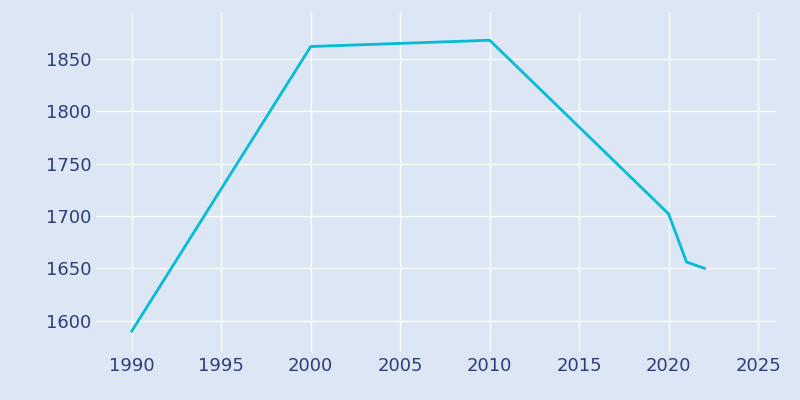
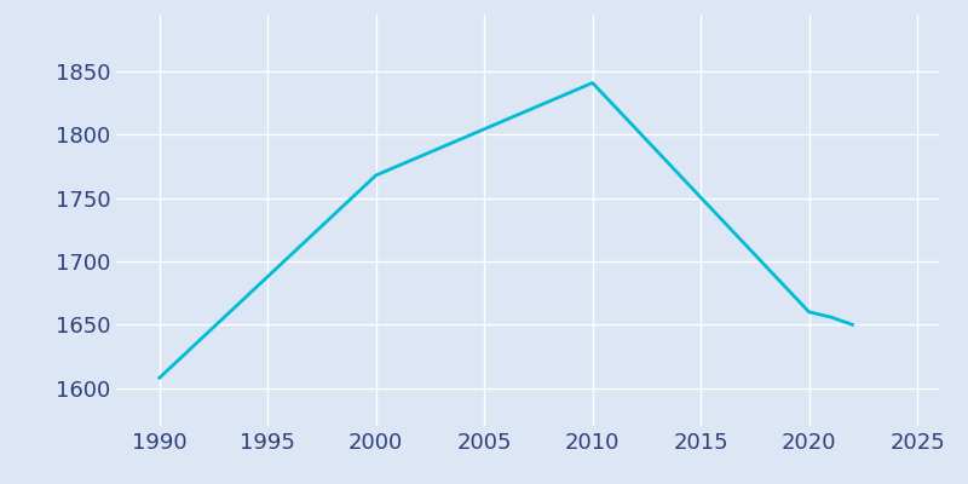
1990: 1590 -> 1608
2000: 1862 -> 1768
2010: 1868 -> 1841
2020: 1702 -> 1660
